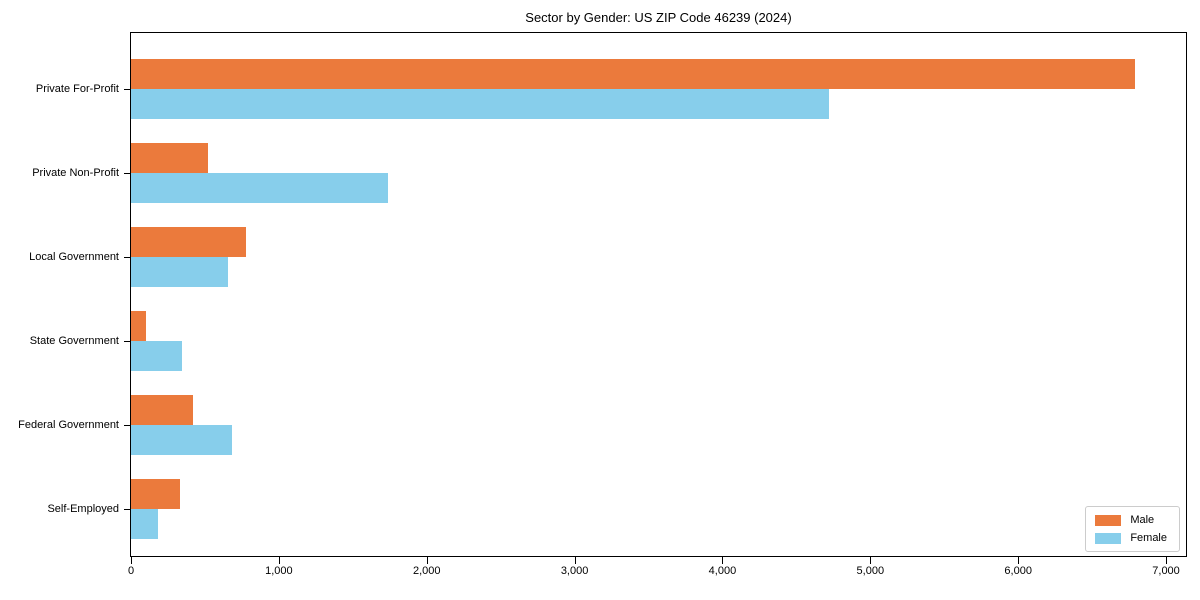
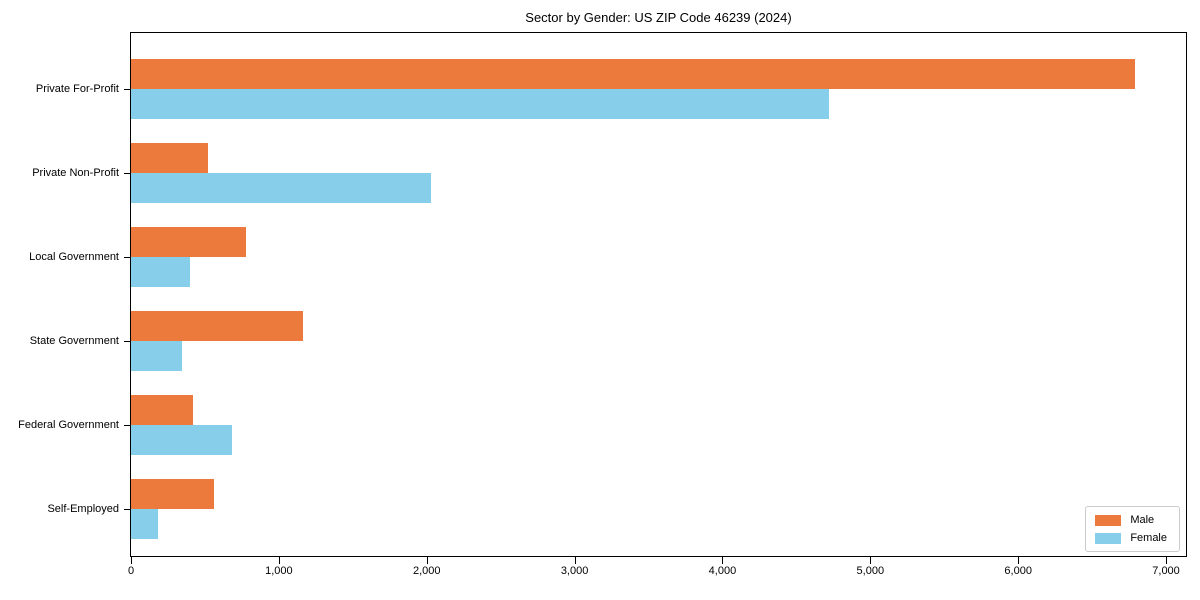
Female/Private Non-Profit: 1740 -> 2030
Female/Local Government: 660 -> 400
Male/State Government: 100 -> 1160
Male/Self-Employed: 330 -> 560
